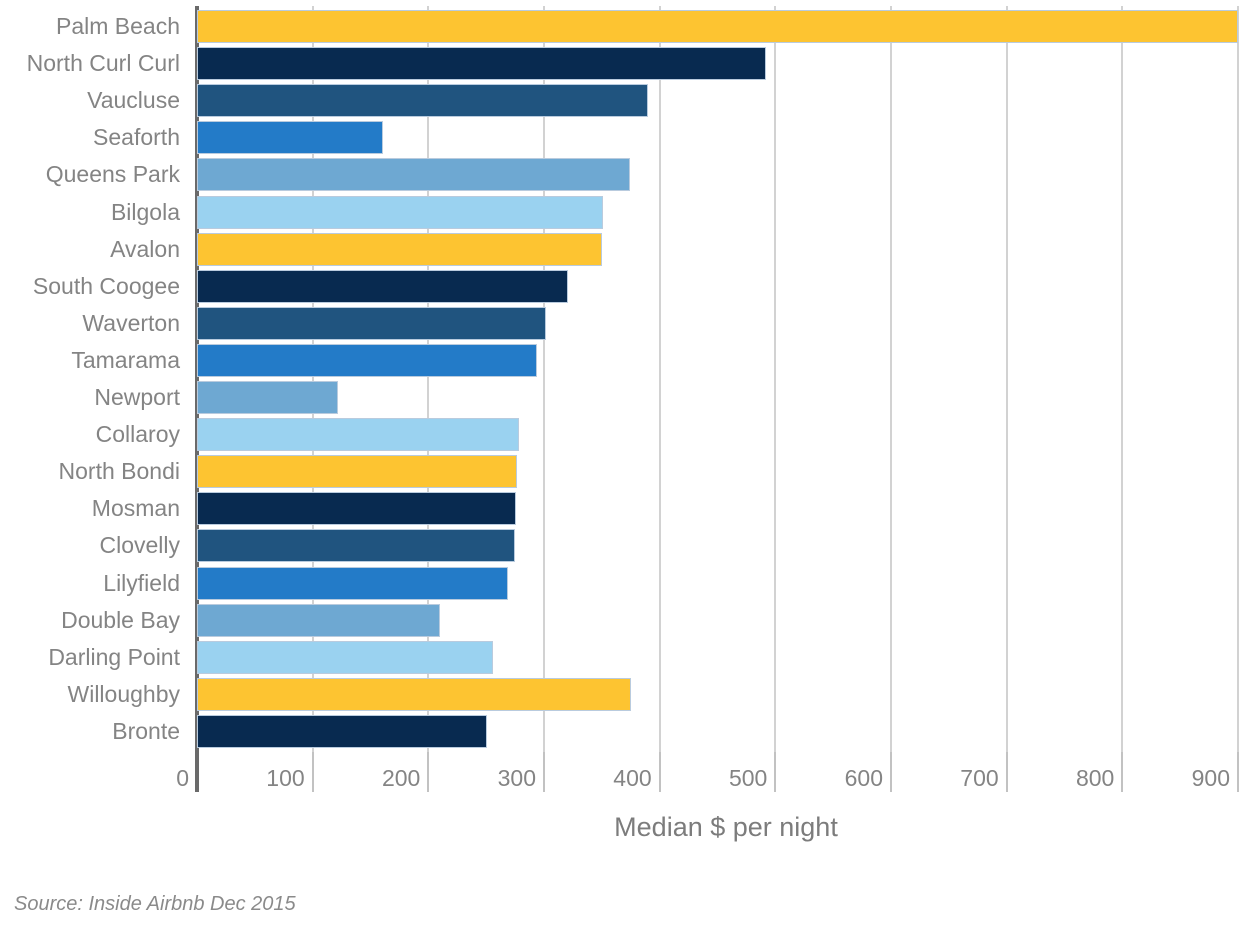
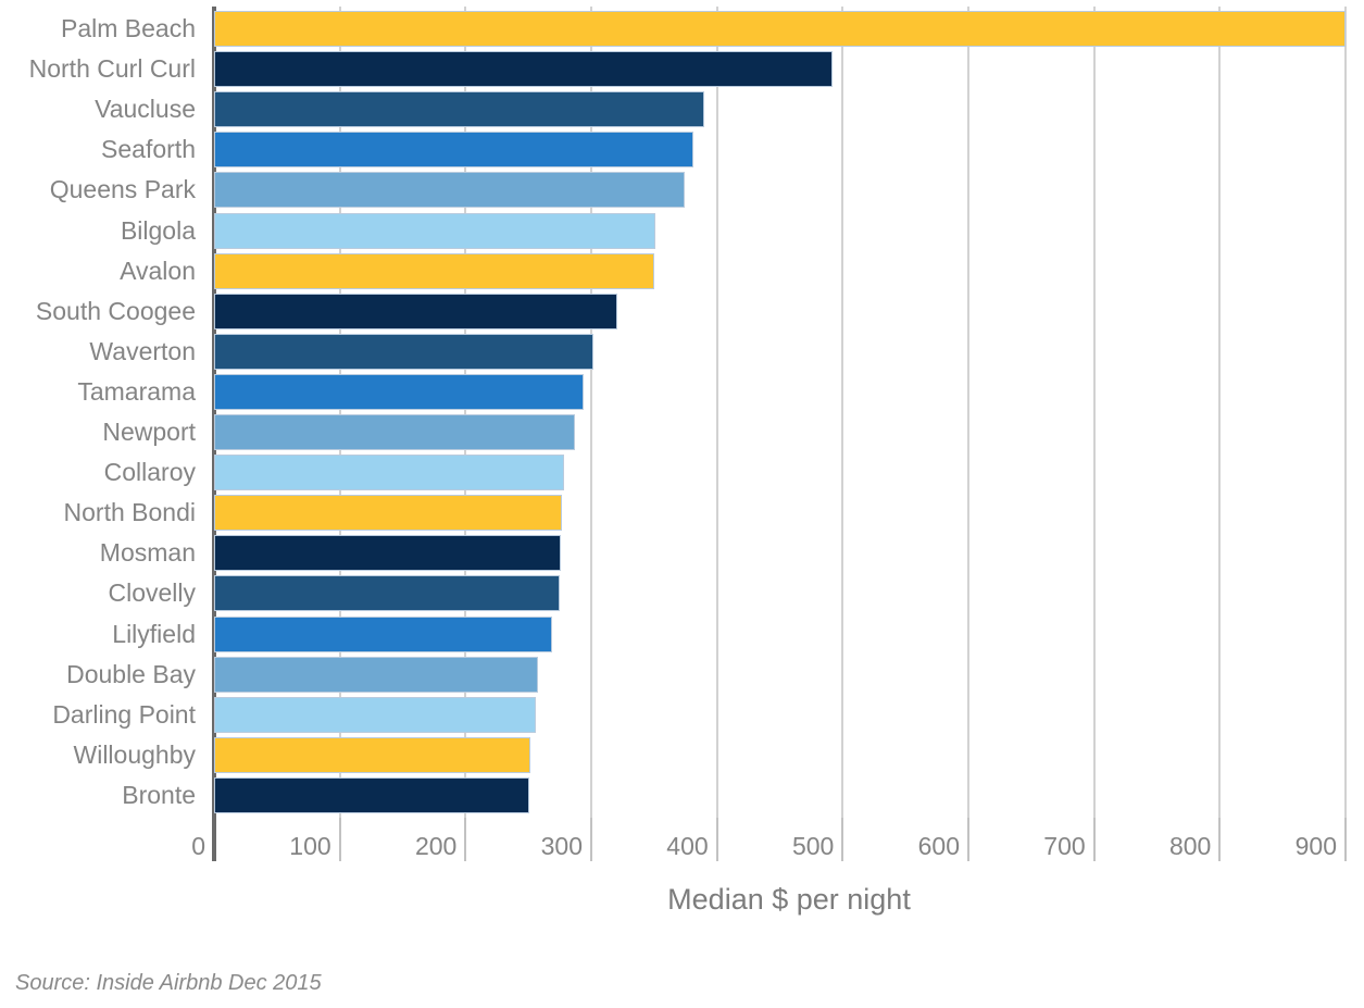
Seaforth: 161 -> 381
Newport: 122 -> 287
Double Bay: 210 -> 258
Willoughby: 375 -> 252
